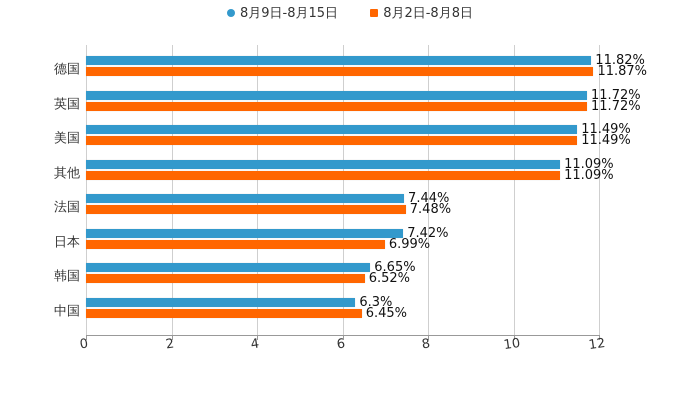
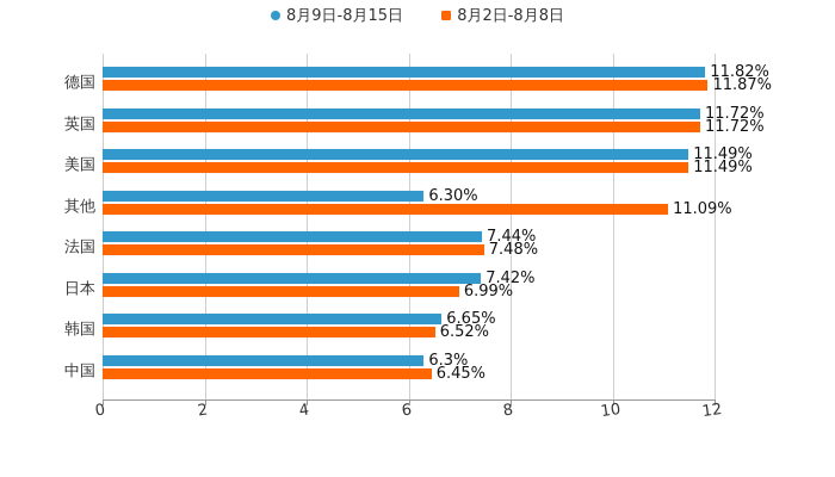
8月9日-8月15日/其他: 11.09% -> 6.30%
